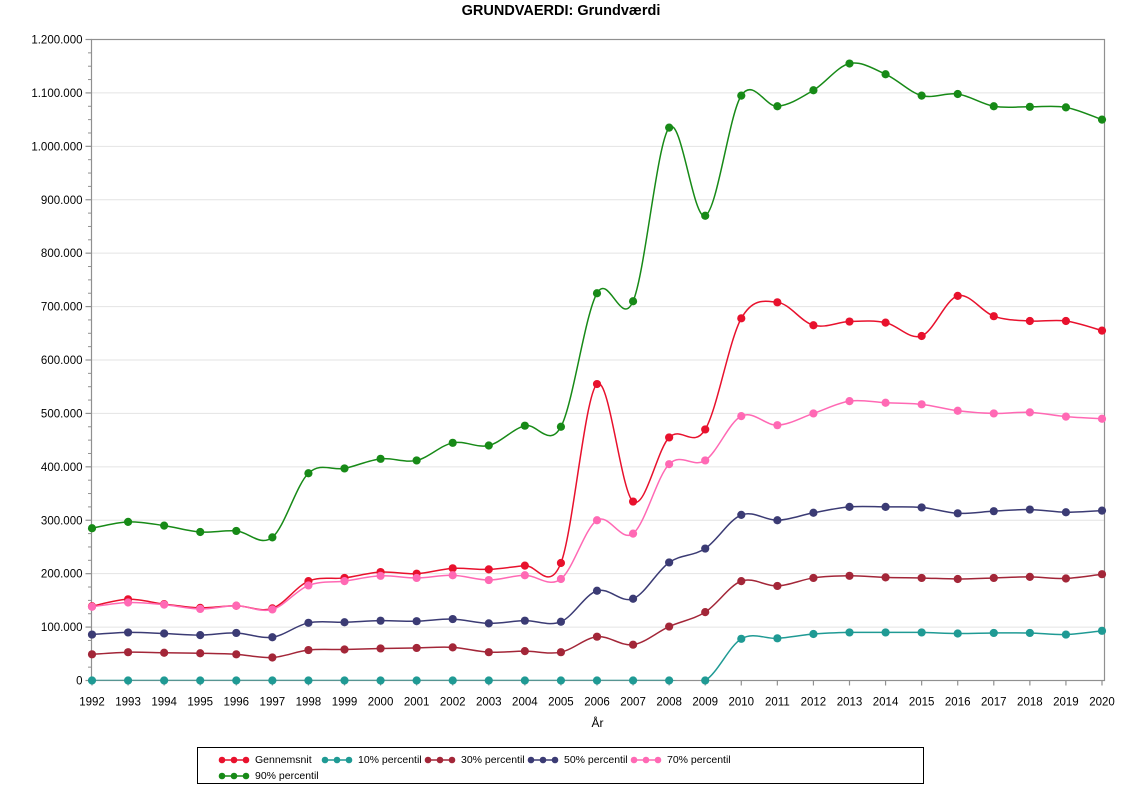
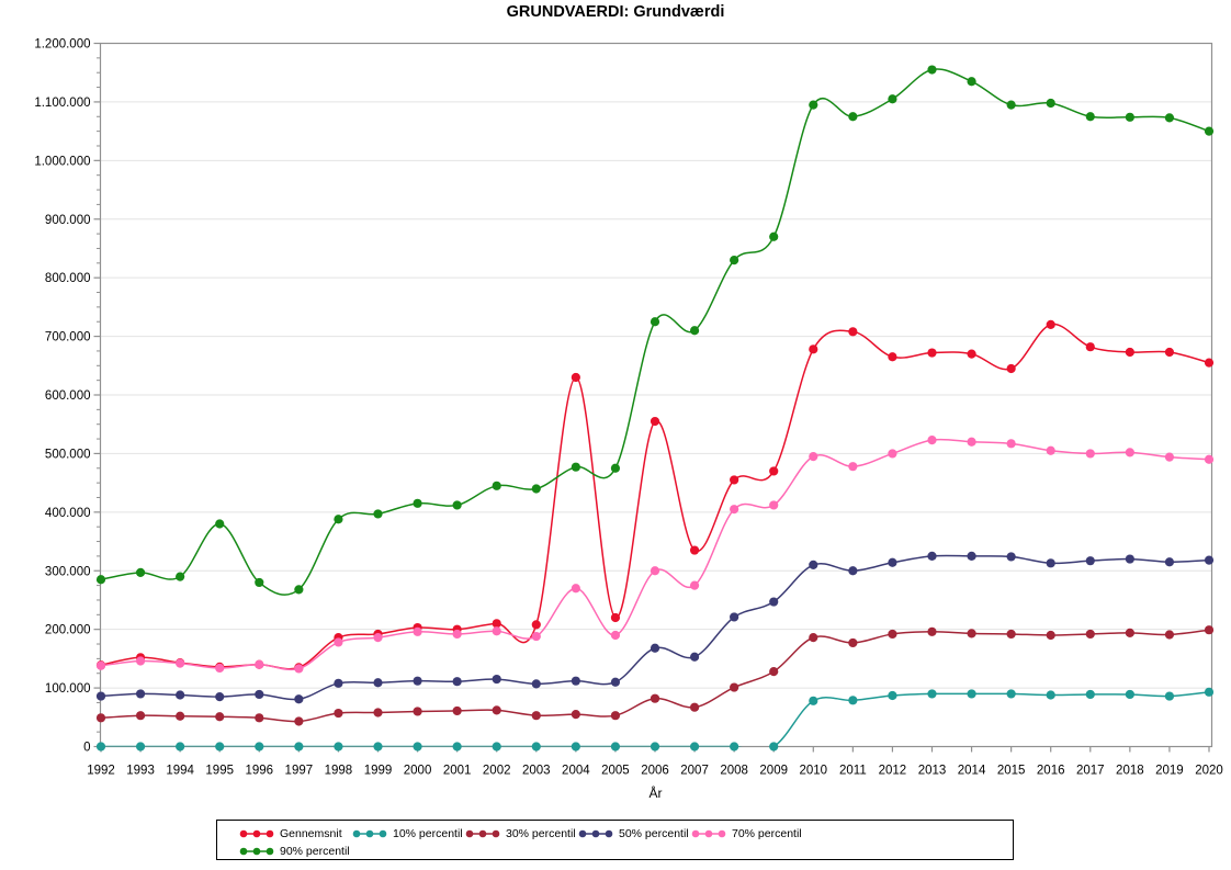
90% percentil/1995: 280000 -> 380000
Gennemsnit/2004: 220000 -> 630000
70% percentil/2004: 200000 -> 270000
90% percentil/2008: 1040000 -> 830000
